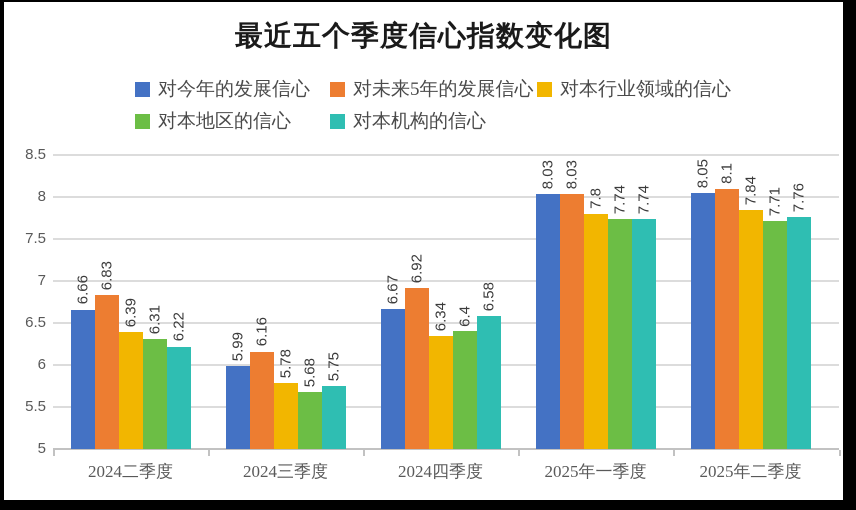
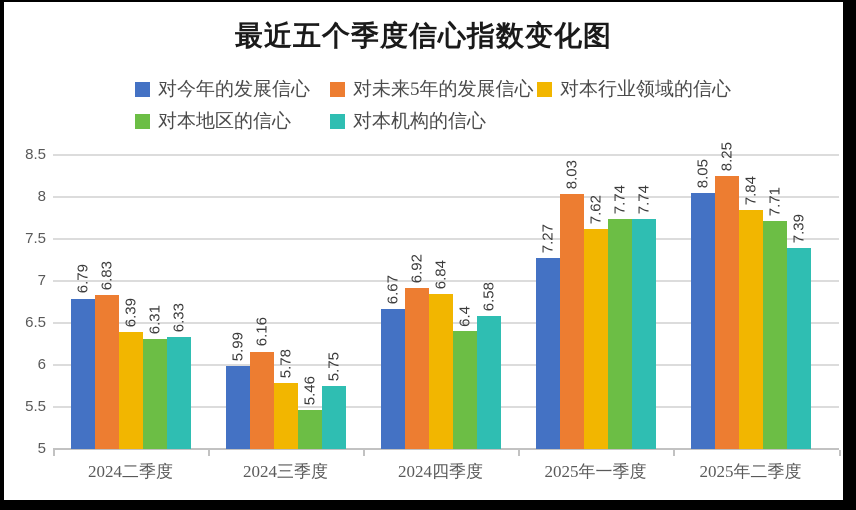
对今年的发展信心/2024二季度: 6.66 -> 6.79
对本机构的信心/2024二季度: 6.22 -> 6.33
对本地区的信心/2024三季度: 5.68 -> 5.46
对本行业领域的信心/2024四季度: 6.34 -> 6.84
对今年的发展信心/2025年一季度: 8.03 -> 7.27
对本行业领域的信心/2025年一季度: 7.8 -> 7.62
对未来5年的发展信心/2025年二季度: 8.1 -> 8.25
对本机构的信心/2025年二季度: 7.76 -> 7.39
